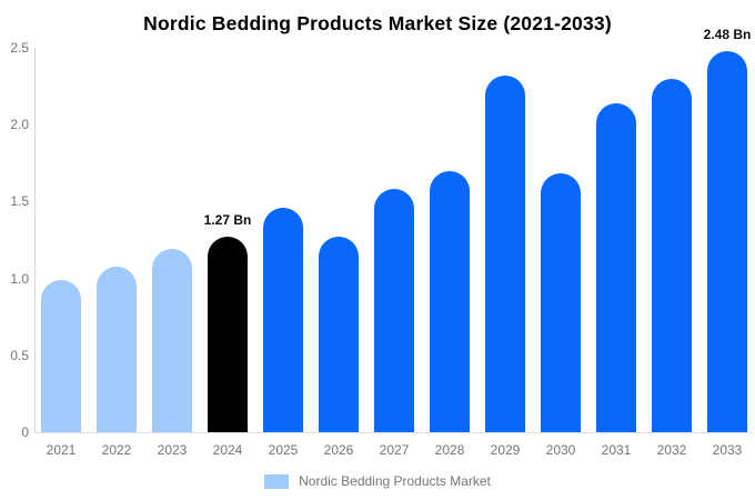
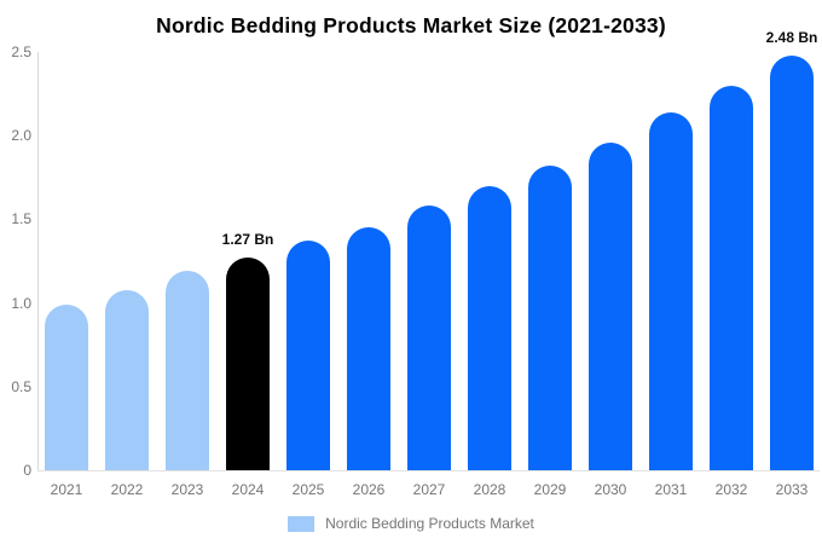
2025: 1.46 -> 1.37
2026: 1.27 -> 1.45
2029: 2.32 -> 1.82
2030: 1.68 -> 1.96
